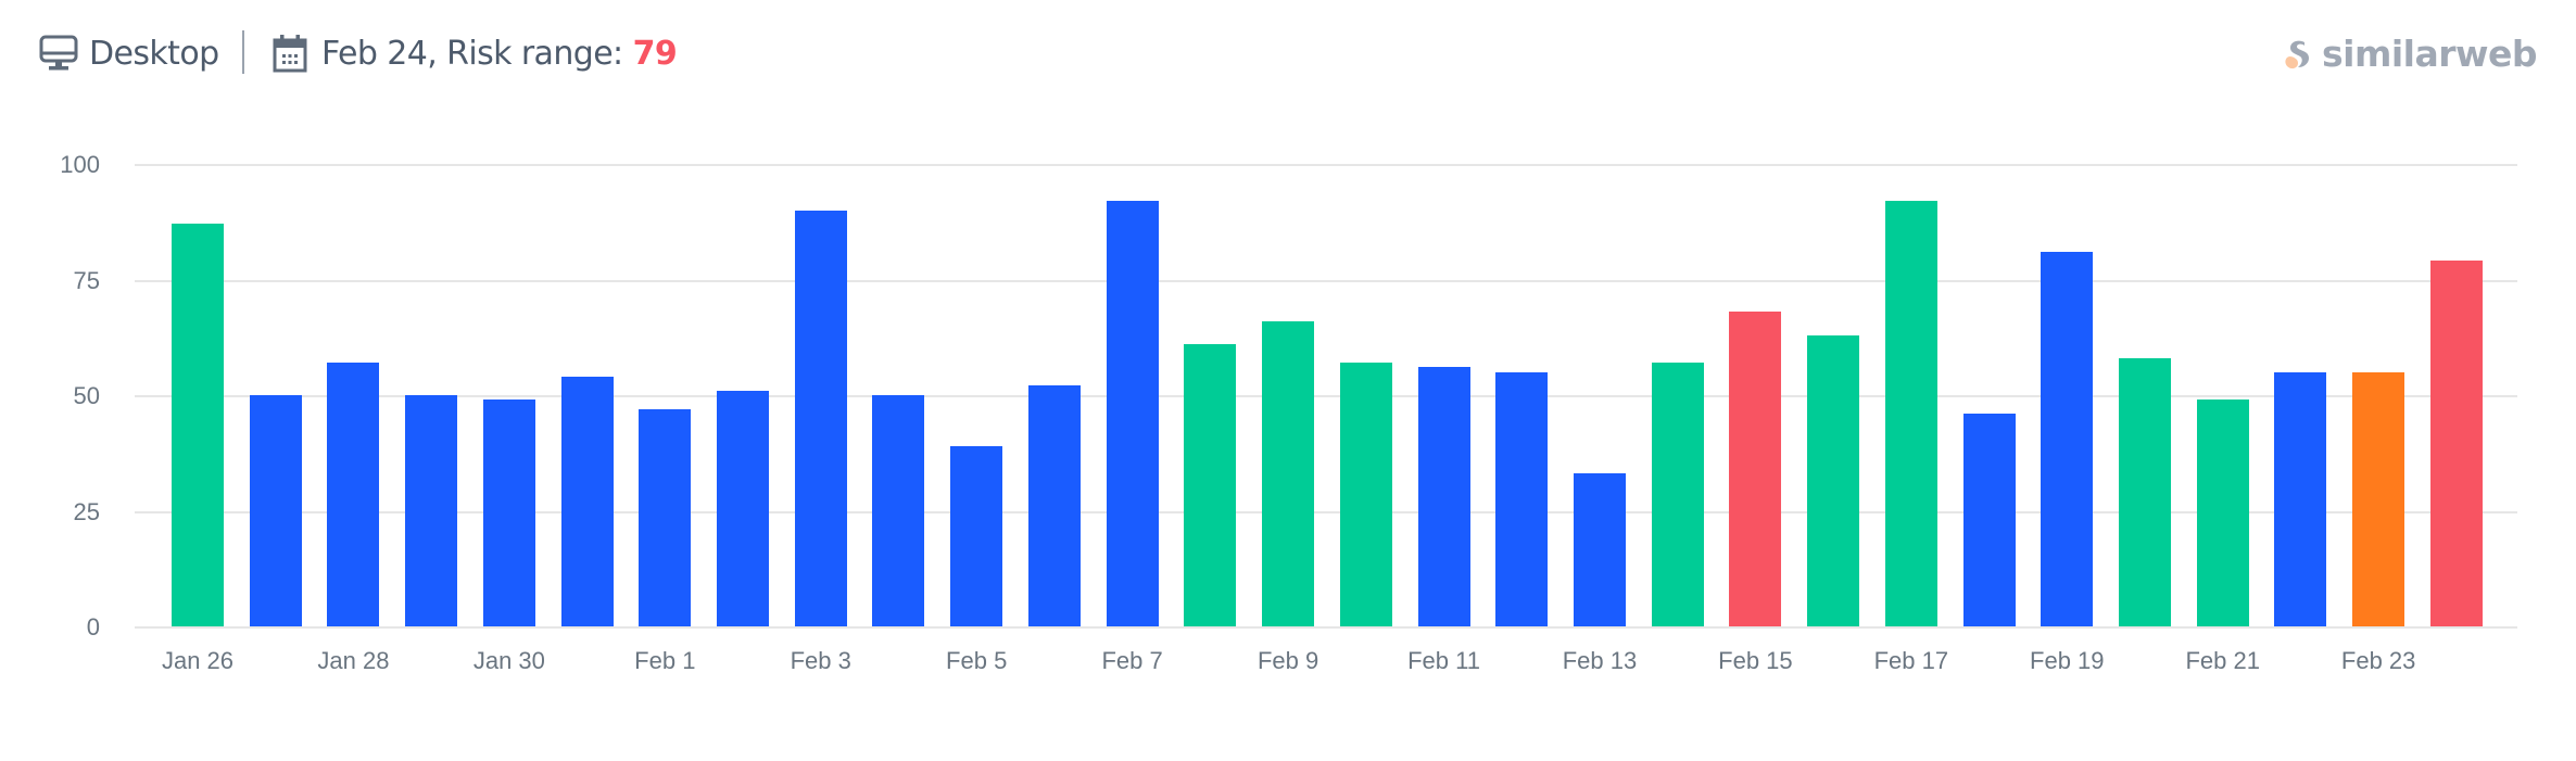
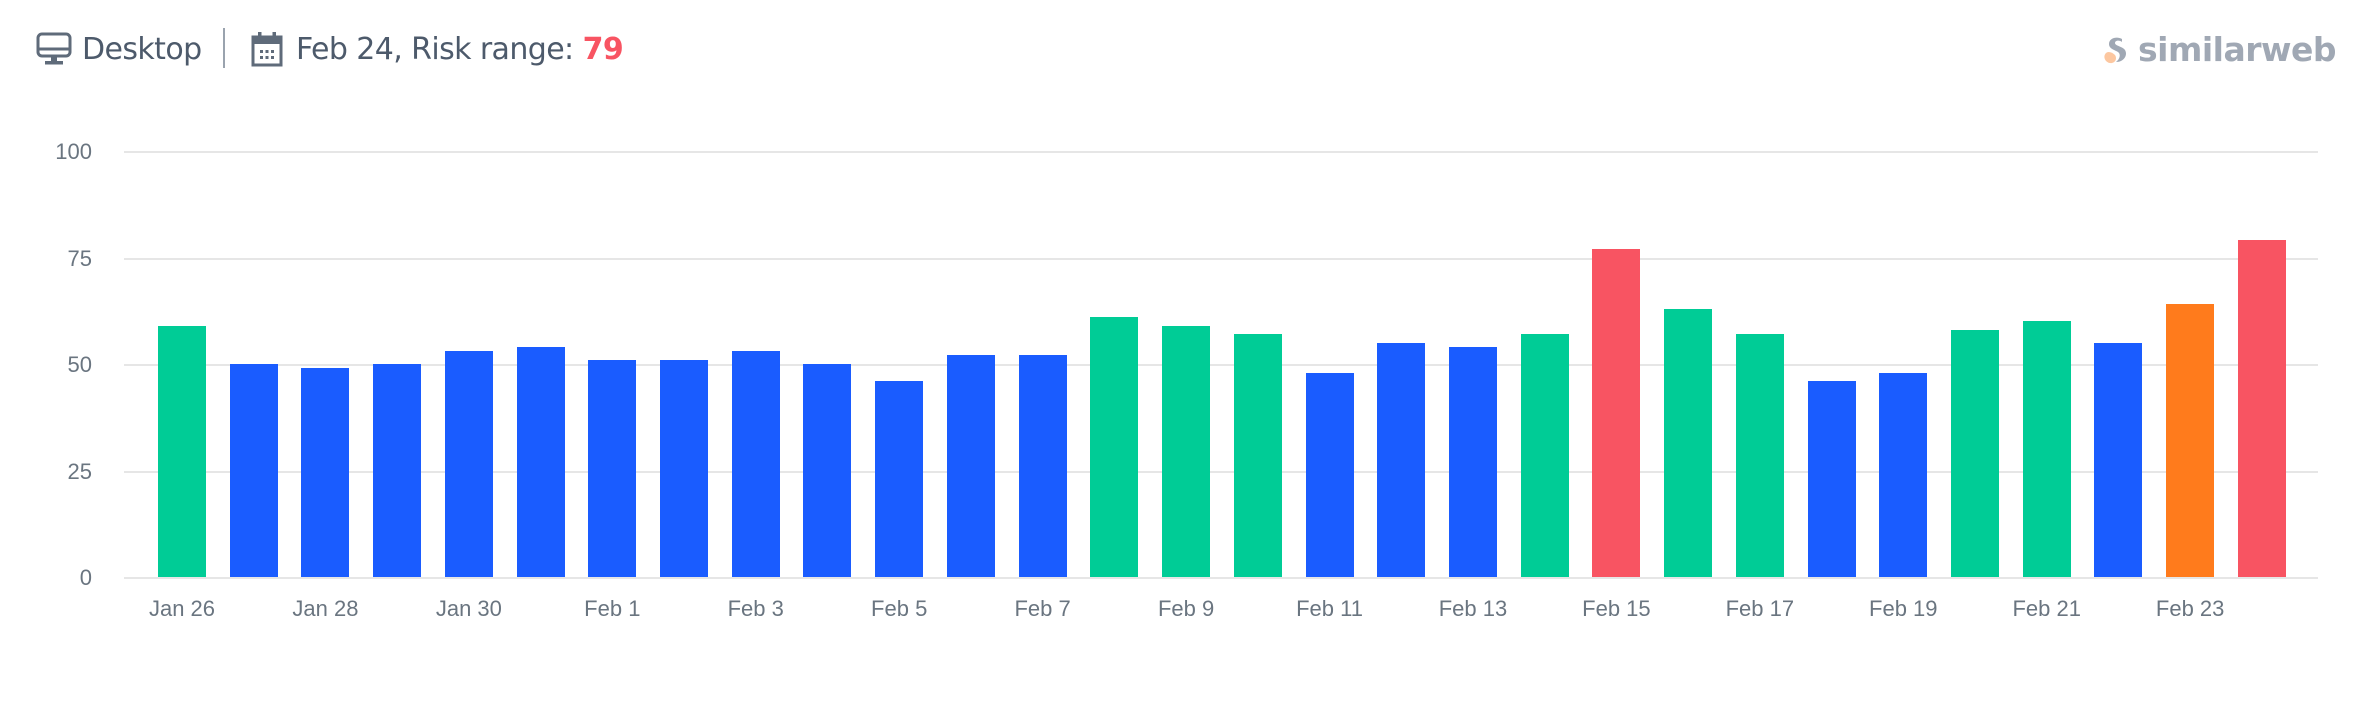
Jan 26: 87 -> 59
Jan 28: 57 -> 49
Jan 30: 49 -> 53
Feb 1: 47 -> 51
Feb 3: 90 -> 53
Feb 5: 39 -> 46
Feb 7: 92 -> 52
Feb 9: 66 -> 59
Feb 11: 56 -> 48
Feb 13: 33 -> 54
Feb 15: 68 -> 77
Feb 17: 92 -> 57
Feb 19: 81 -> 48
Feb 21: 49 -> 60
Feb 23: 55 -> 64
